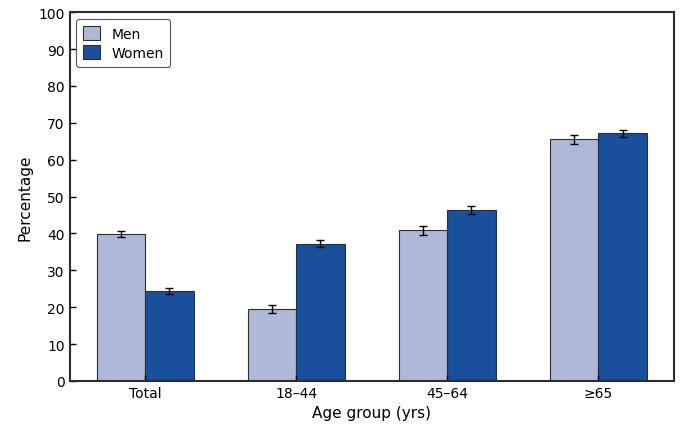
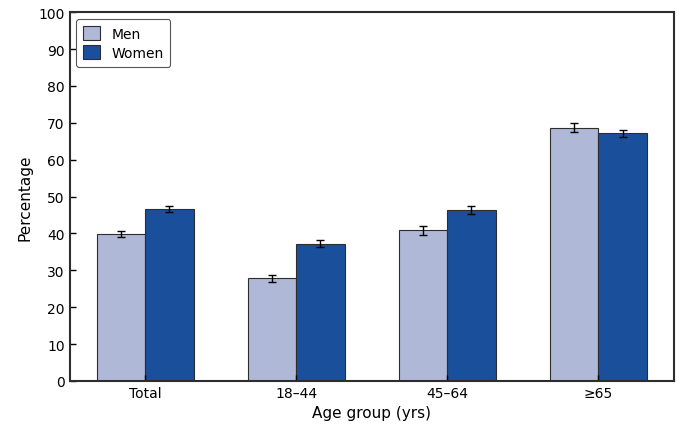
Women/Total: 24.5 -> 46.7
Men/18–44: 19.5 -> 27.8
Men/≥65: 65.5 -> 68.7
